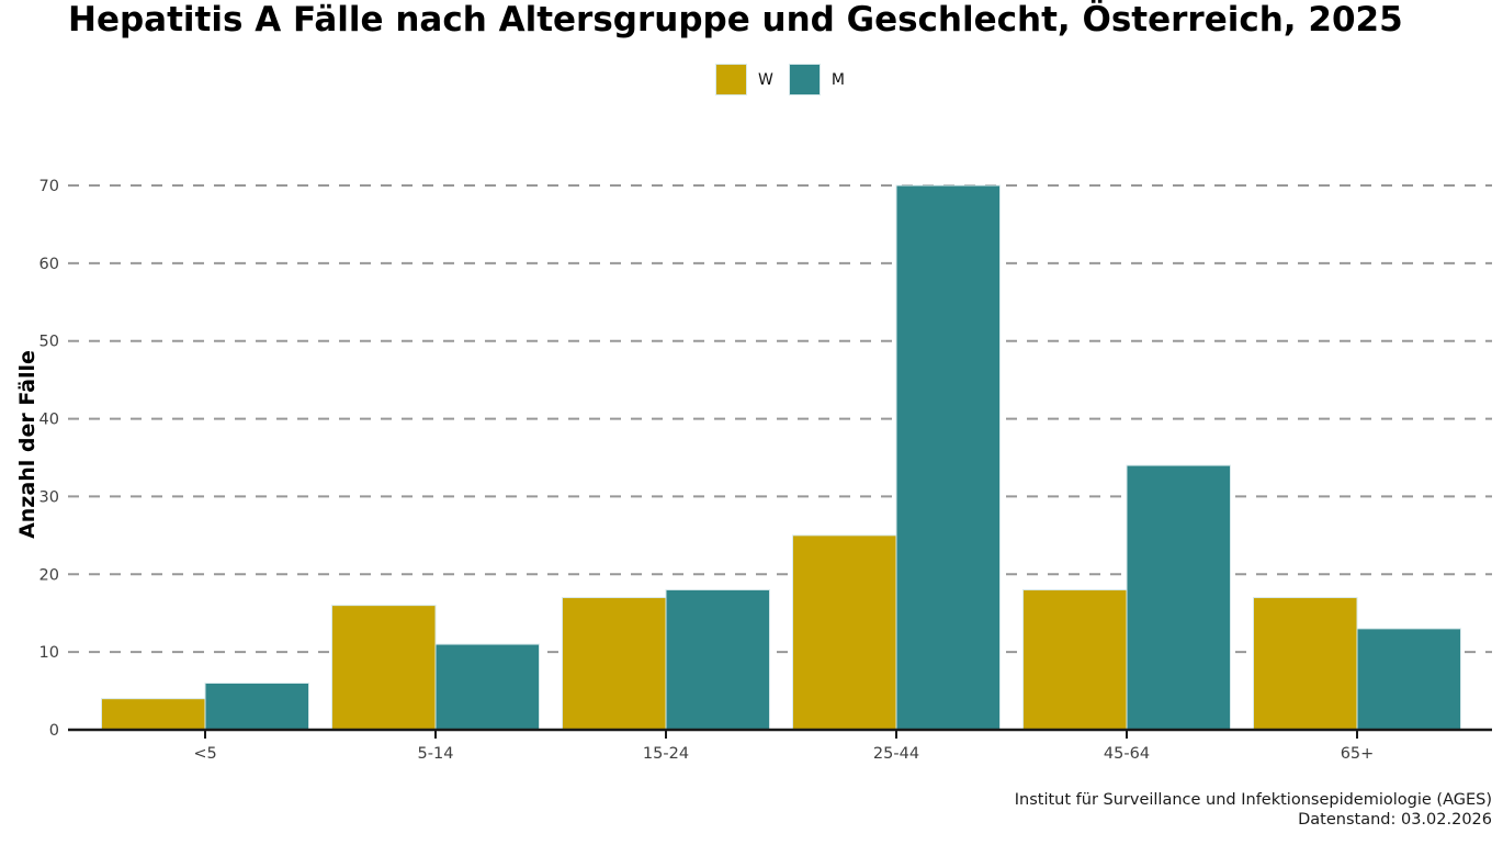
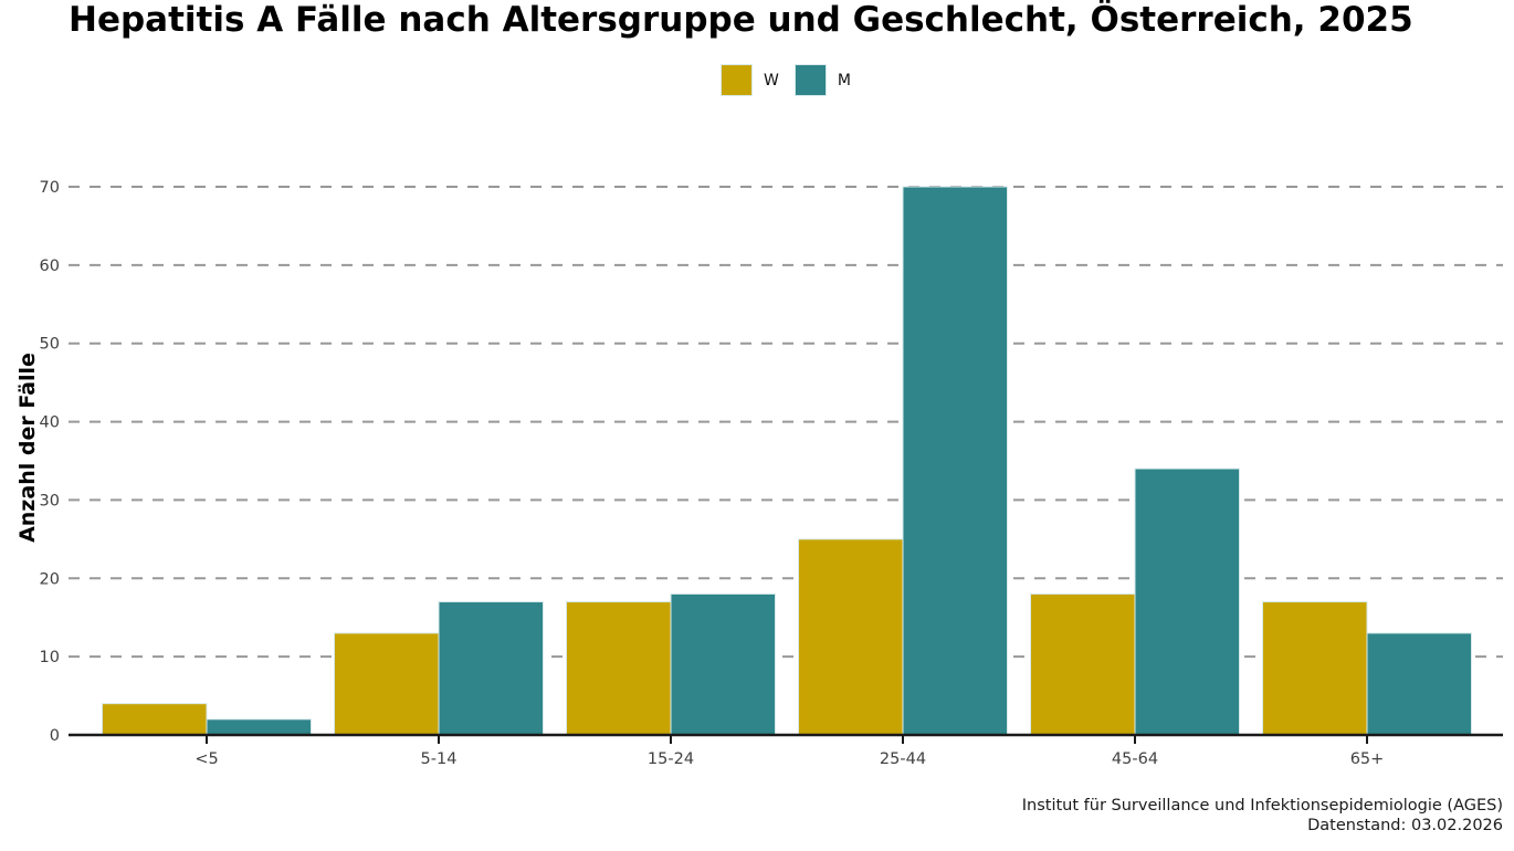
M/<5: 6 -> 2
W/5-14: 16 -> 13
M/5-14: 11 -> 17
